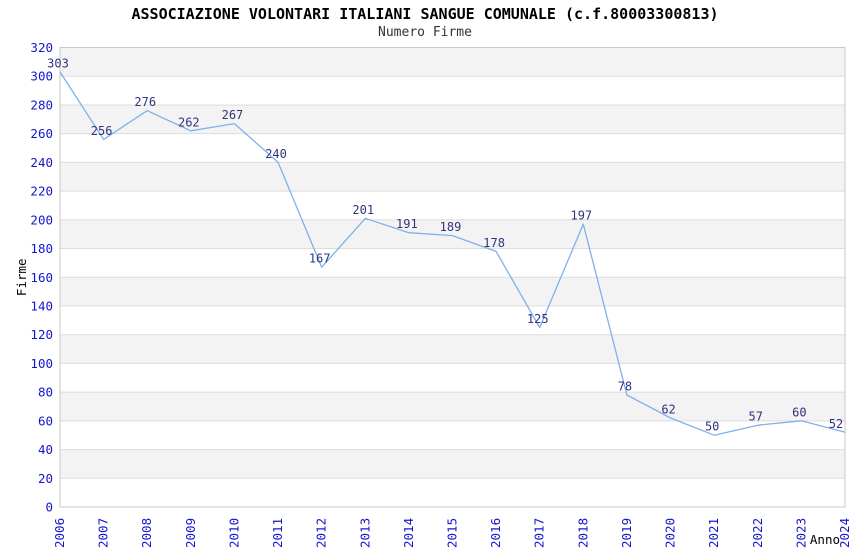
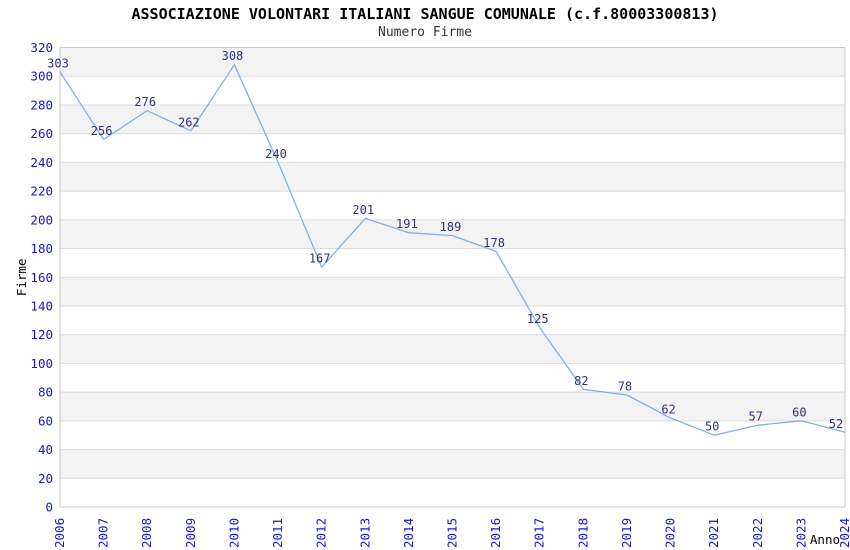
2010: 267 -> 308
2018: 197 -> 82
